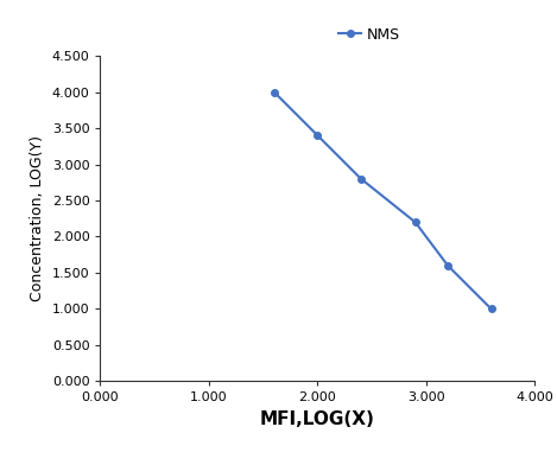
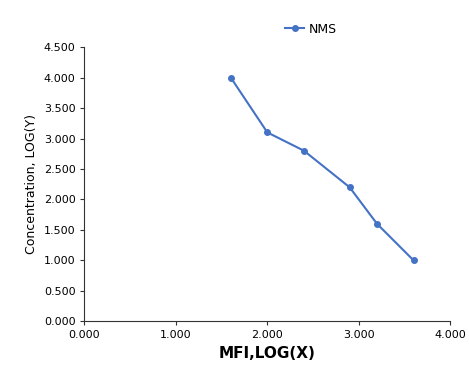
2.000: 3.4 -> 3.1
